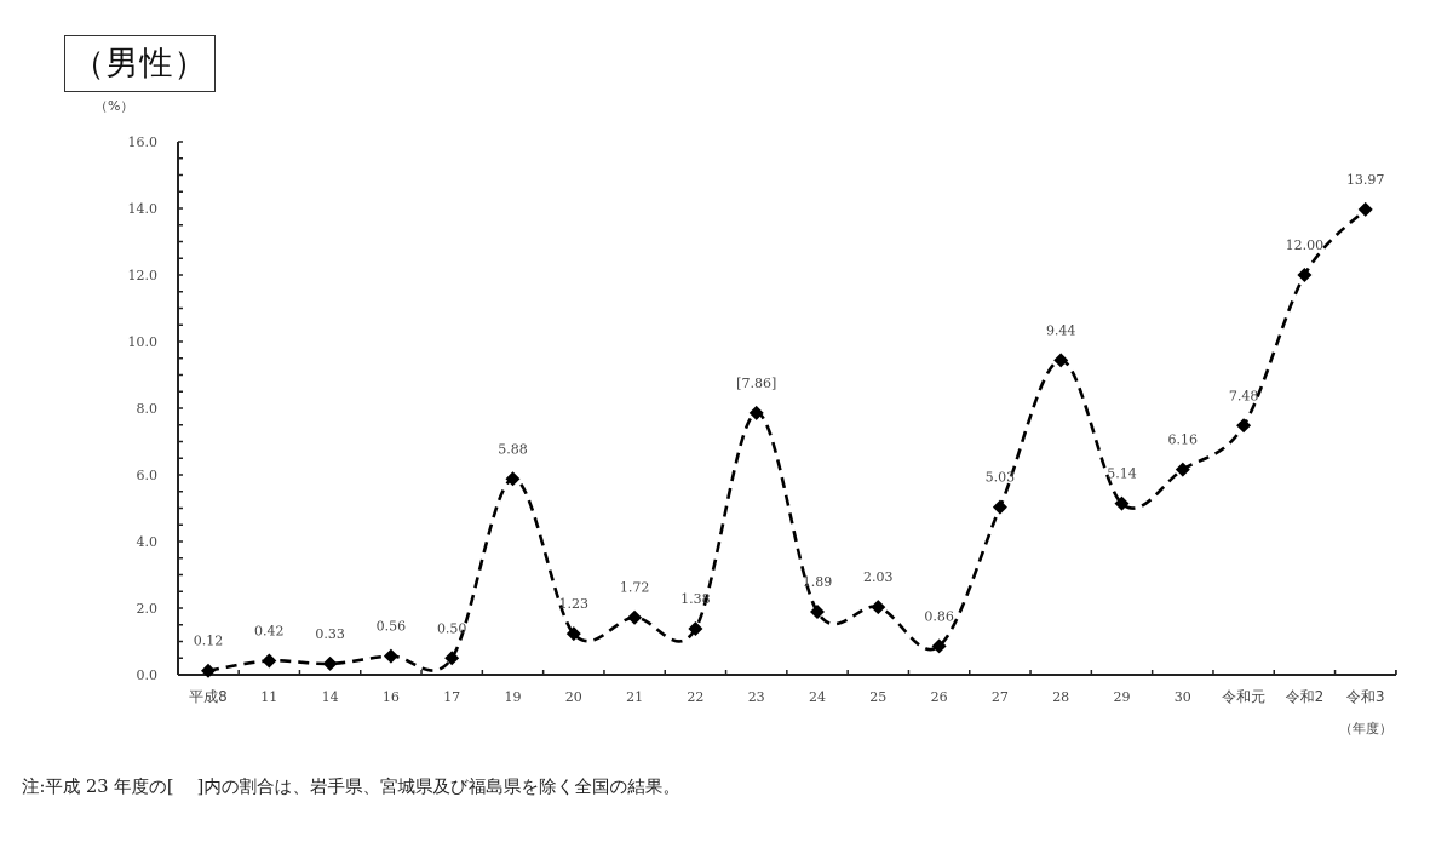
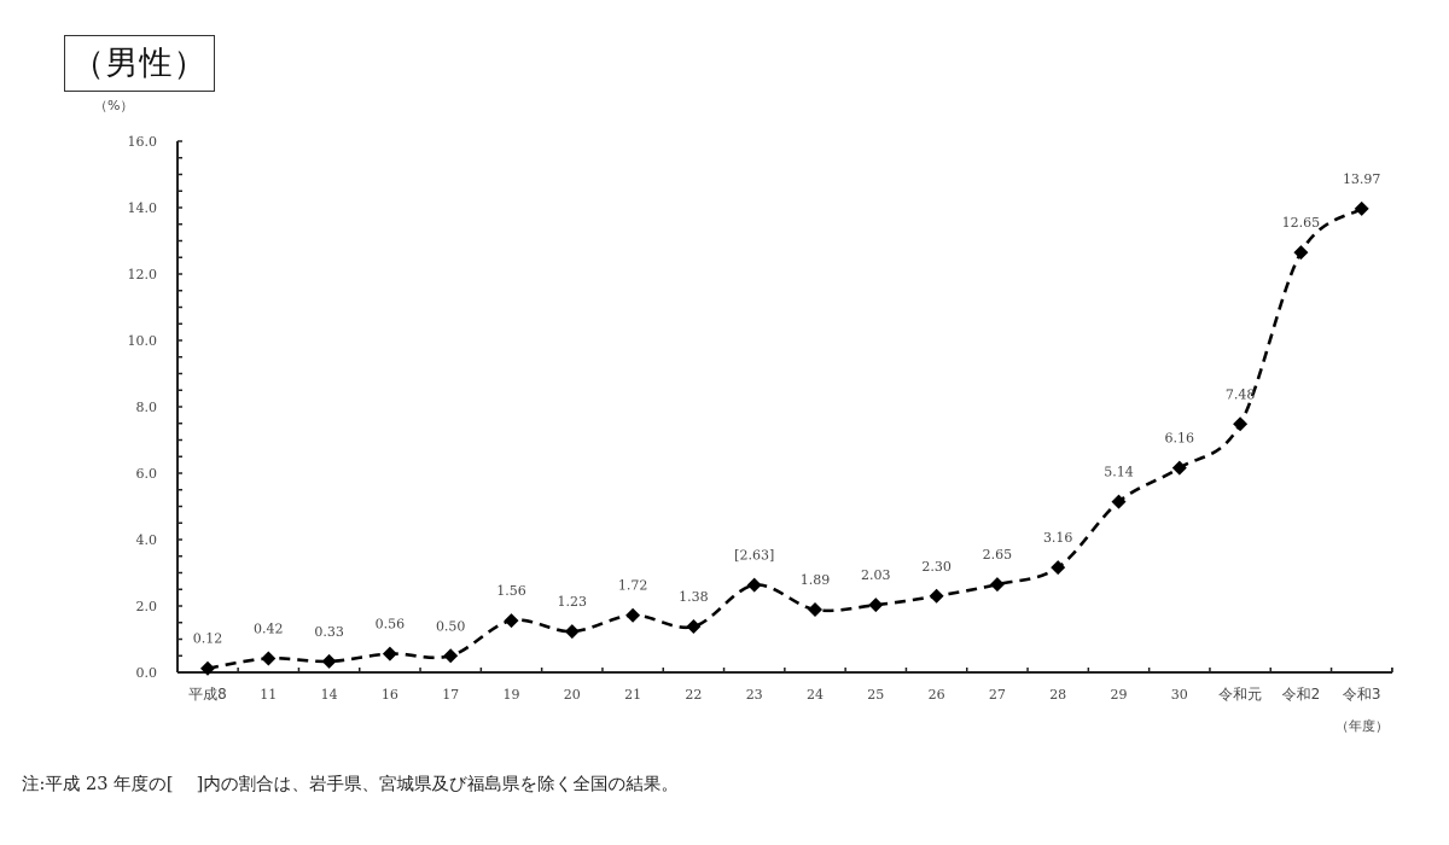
19: 5.88 -> 1.56
23: 7.86 -> 2.63
26: 0.86 -> 2.30
27: 5.03 -> 2.65
28: 9.44 -> 3.16
令和2: 12.00 -> 12.65
